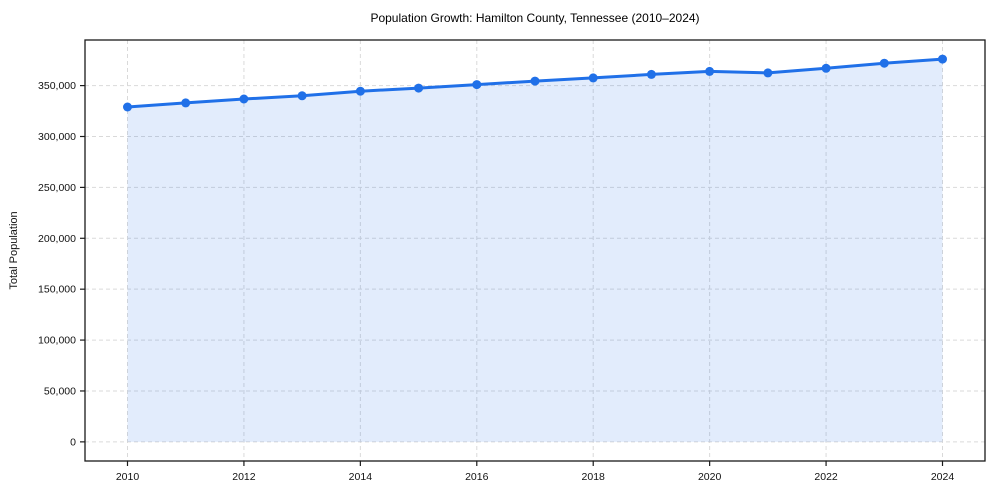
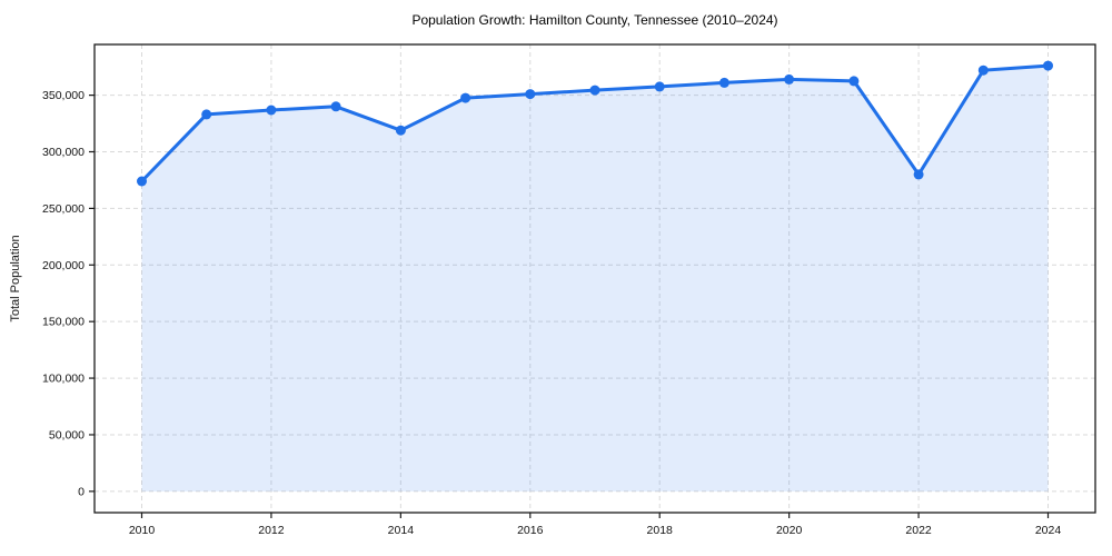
2010: 329000 -> 274000
2014: 344000 -> 319000
2022: 367000 -> 280000
